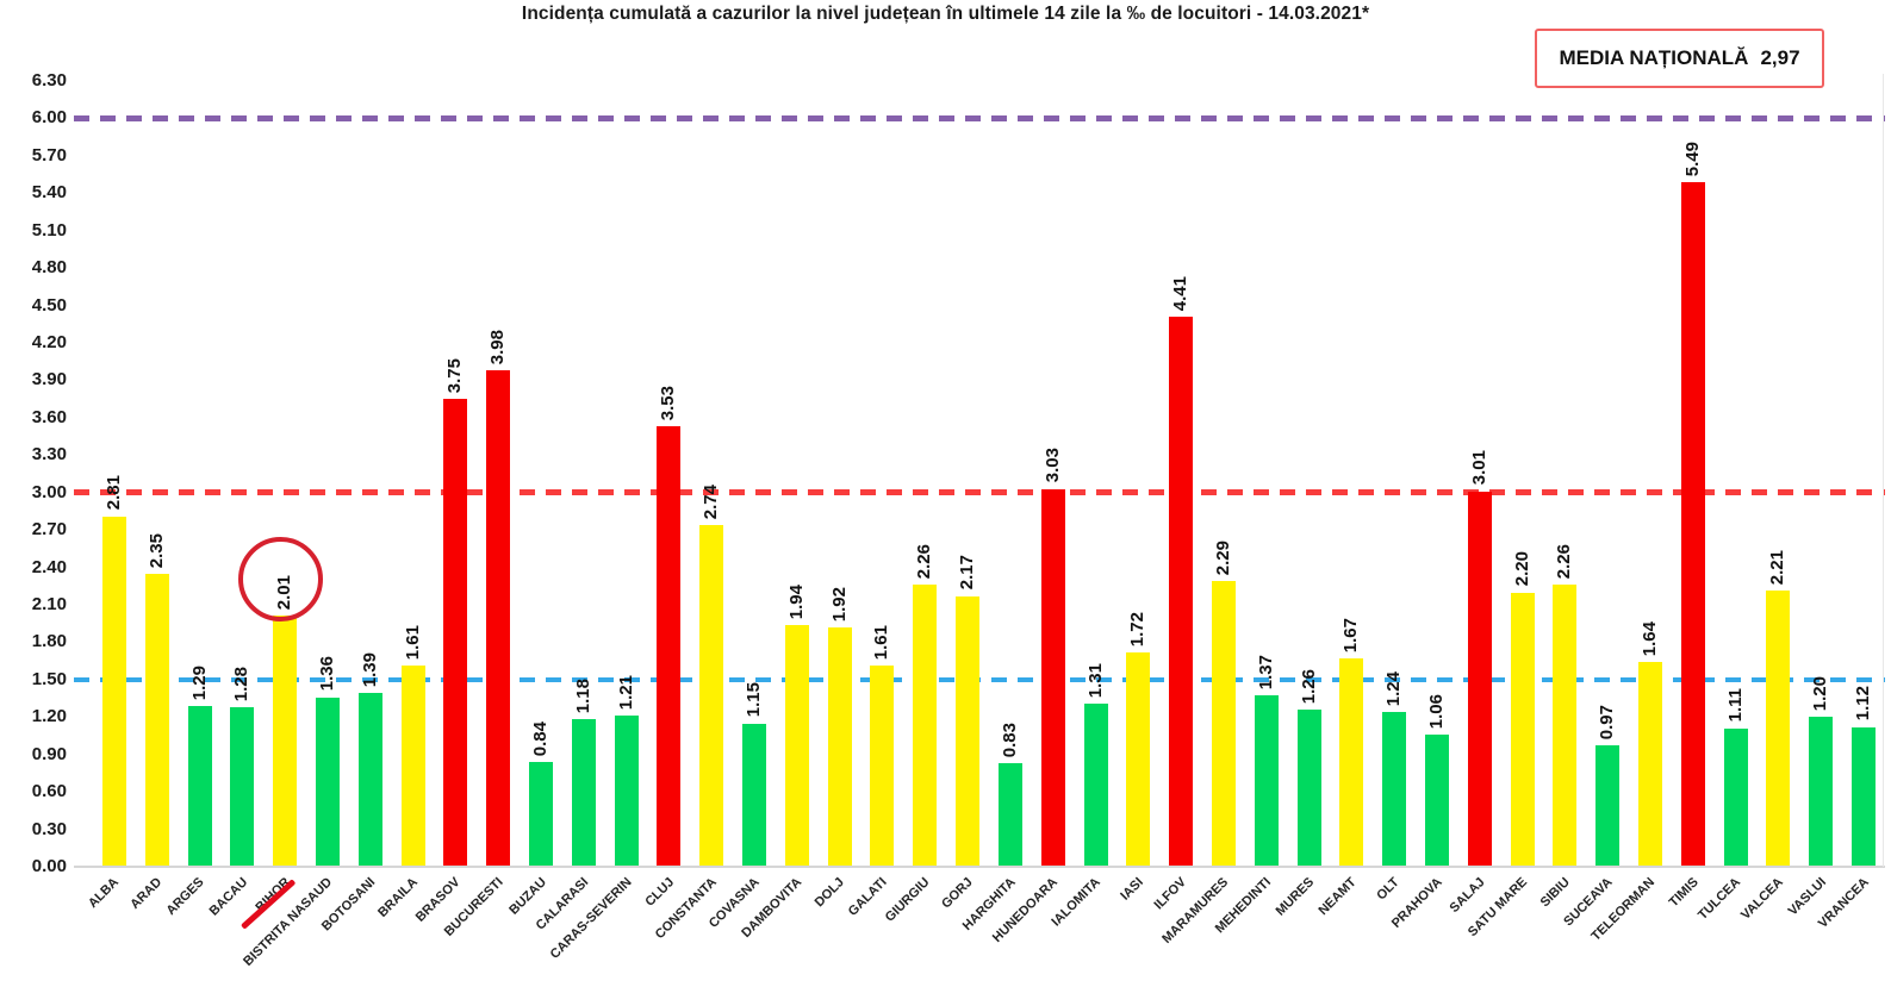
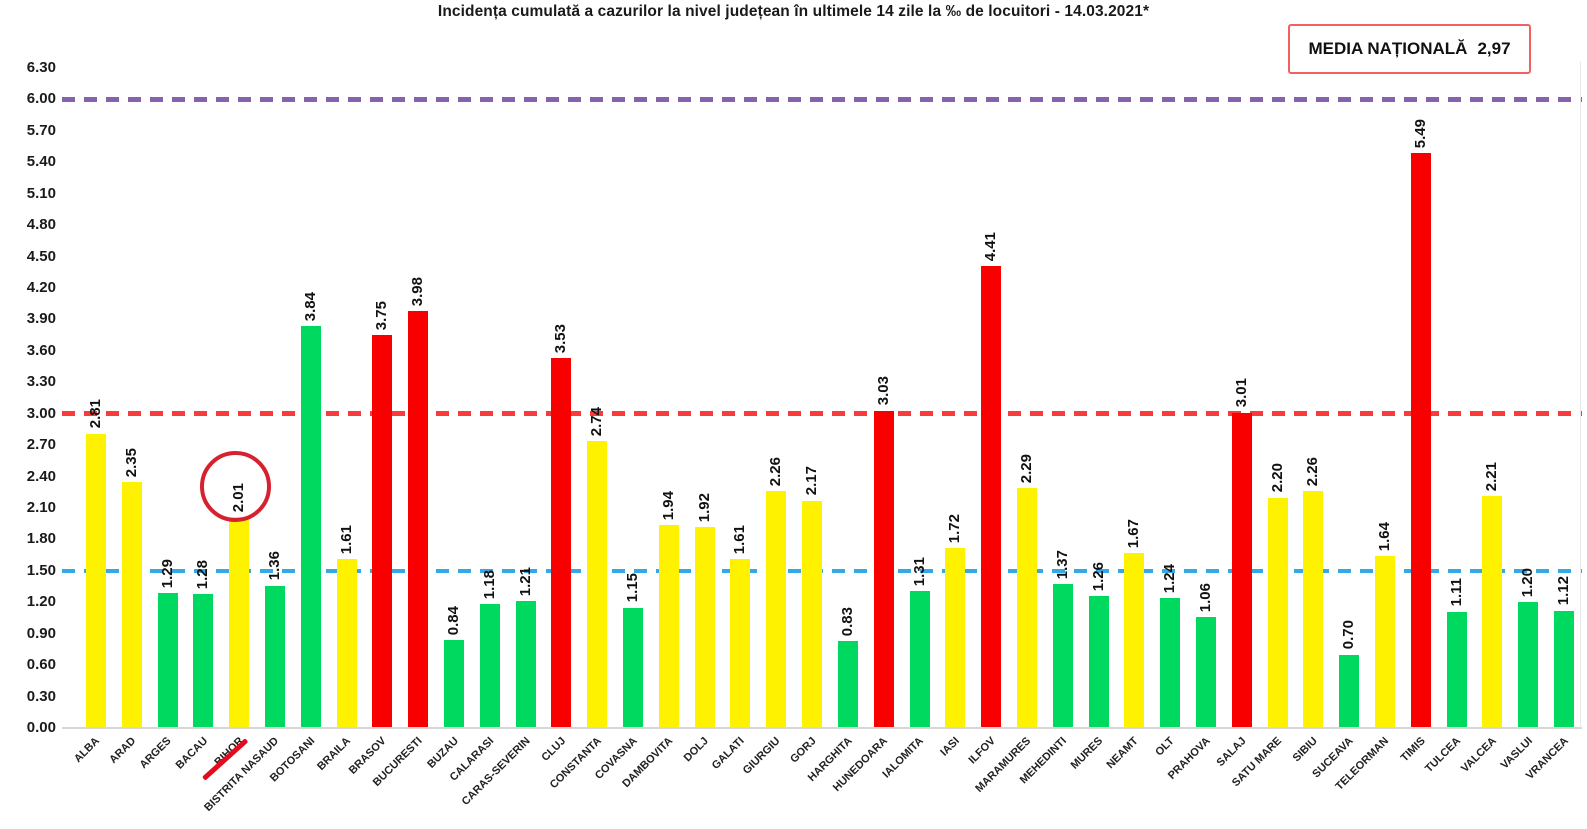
BOTOSANI: 1.39 -> 3.84
SUCEAVA: 0.97 -> 0.70
